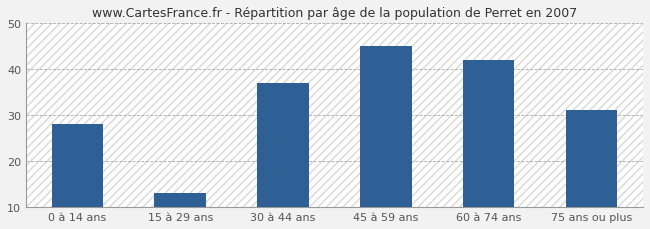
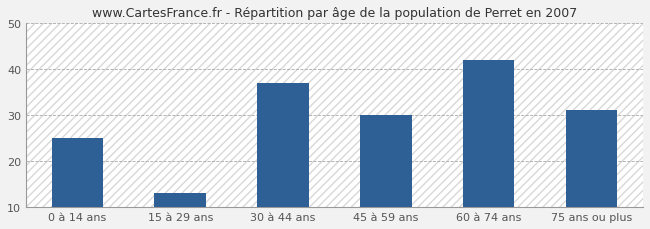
0 à 14 ans: 28 -> 25
45 à 59 ans: 45 -> 30
